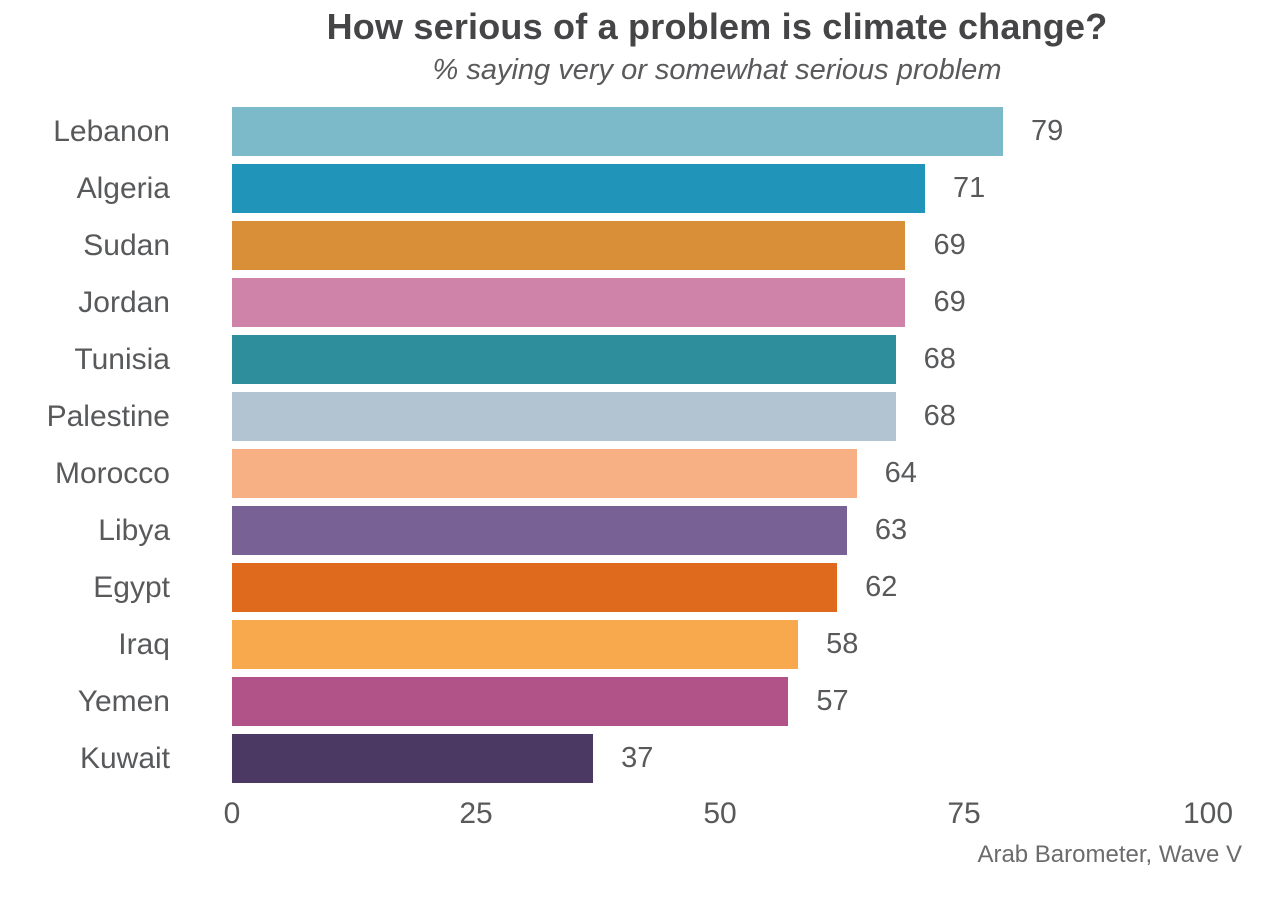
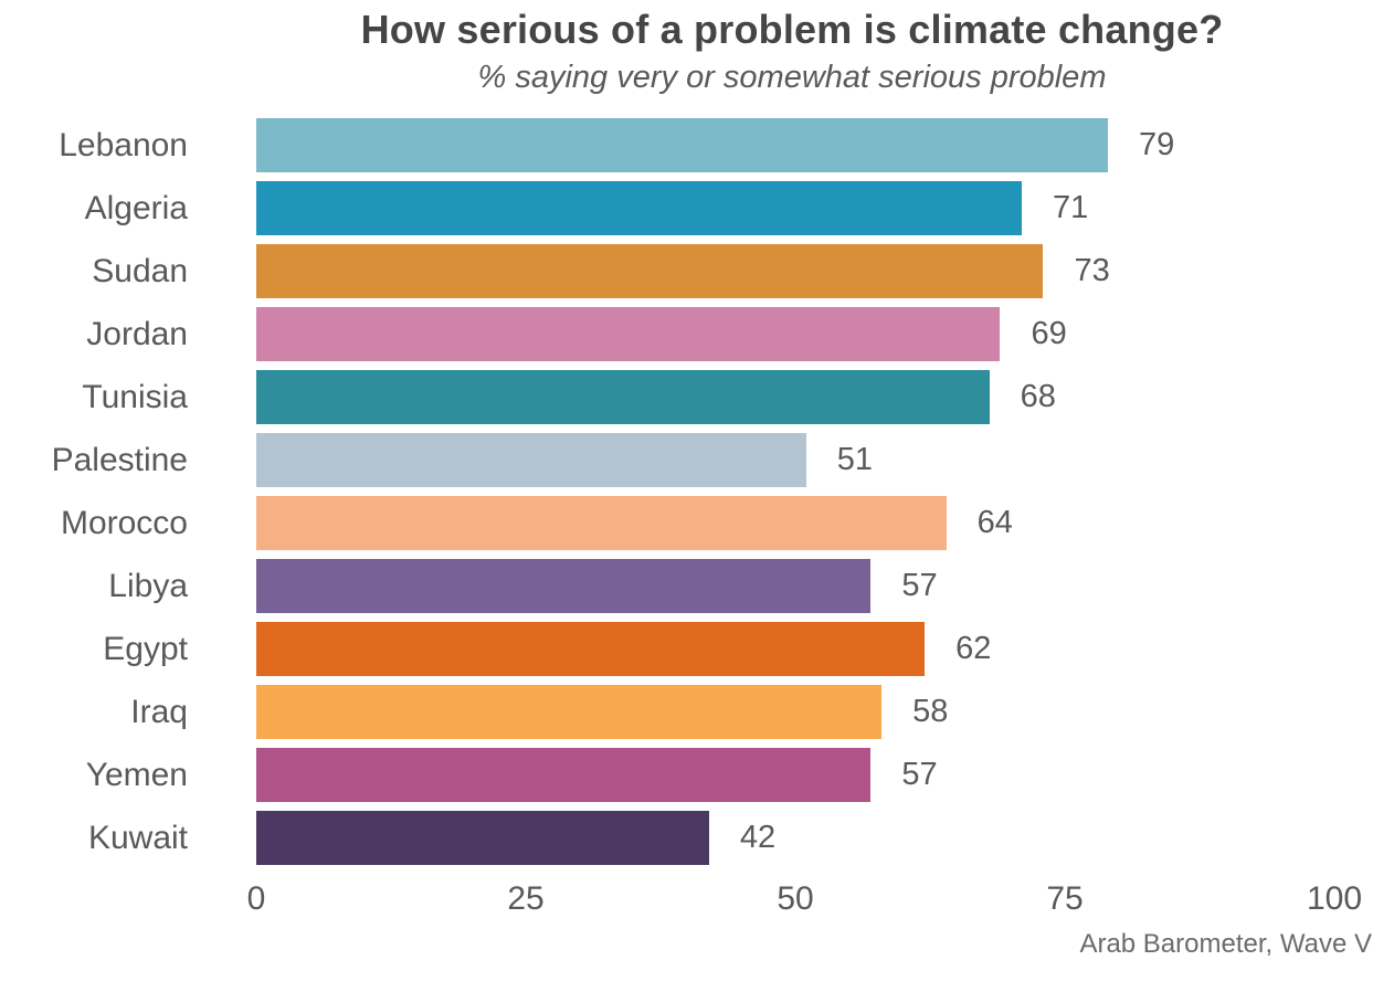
Sudan: 69 -> 73
Palestine: 68 -> 51
Libya: 63 -> 57
Kuwait: 37 -> 42
